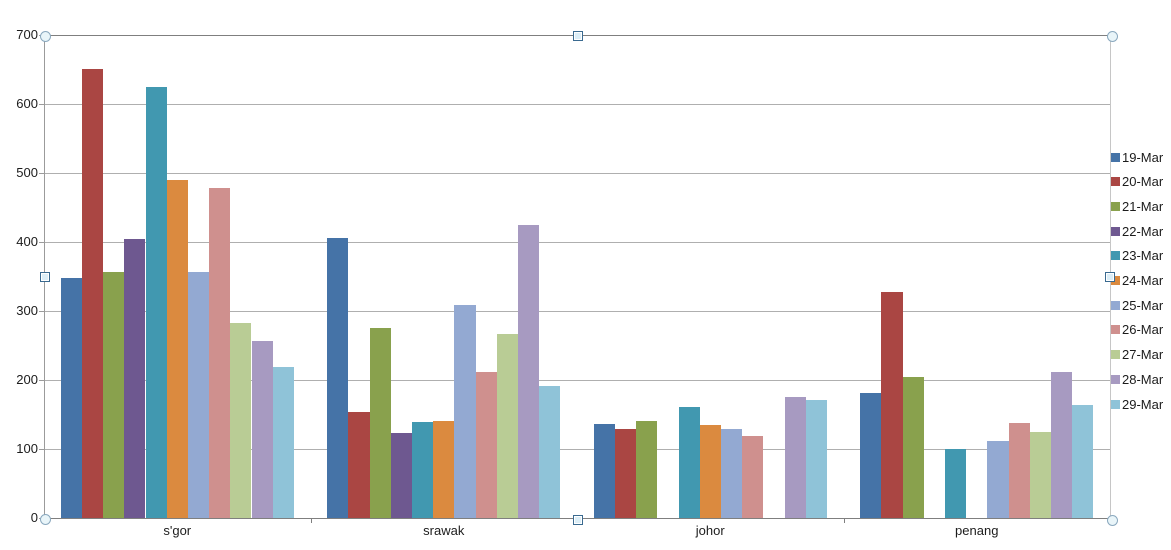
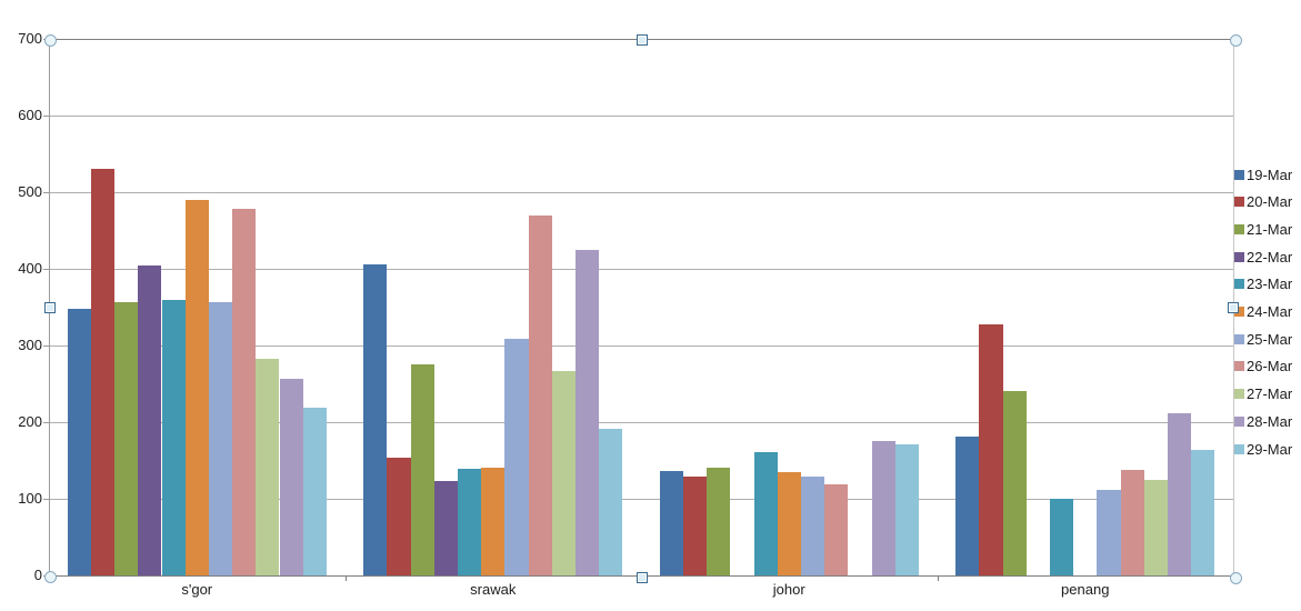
20-Mar/s'gor: 650 -> 530
23-Mar/s'gor: 620 -> 360
26-Mar/srawak: 210 -> 470
21-Mar/penang: 200 -> 240
